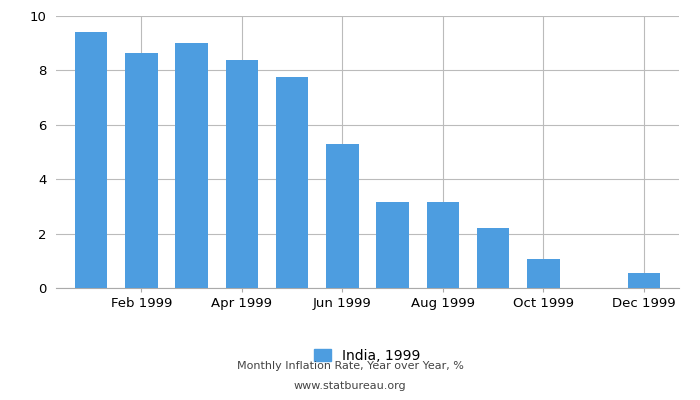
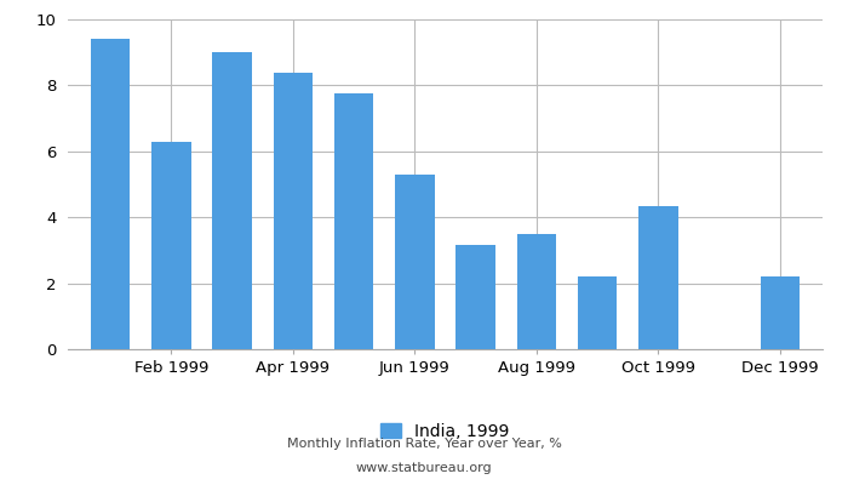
Feb 1999: 8.65 -> 6.30
Aug 1999: 3.15 -> 3.50
Oct 1999: 1.05 -> 4.35
Dec 1999: 0.55 -> 2.20
